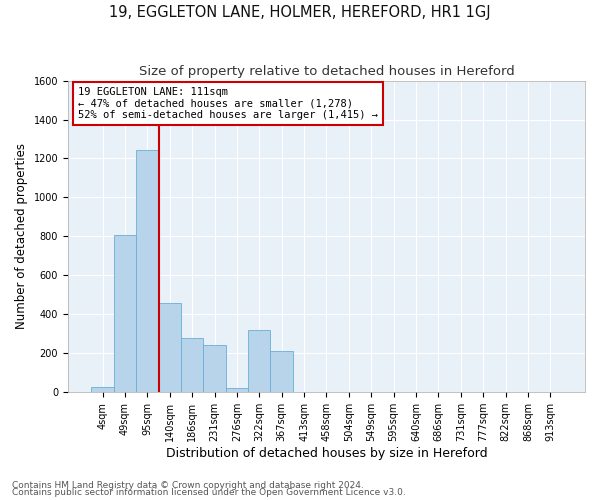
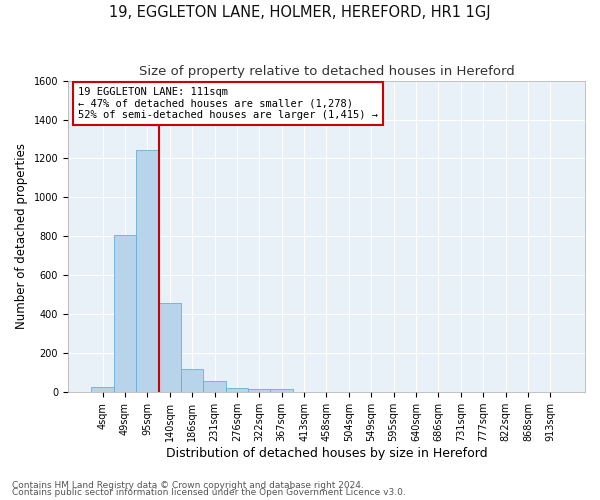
186sqm: 280 -> 120
231sqm: 240 -> 60
322sqm: 320 -> 20
367sqm: 210 -> 10
